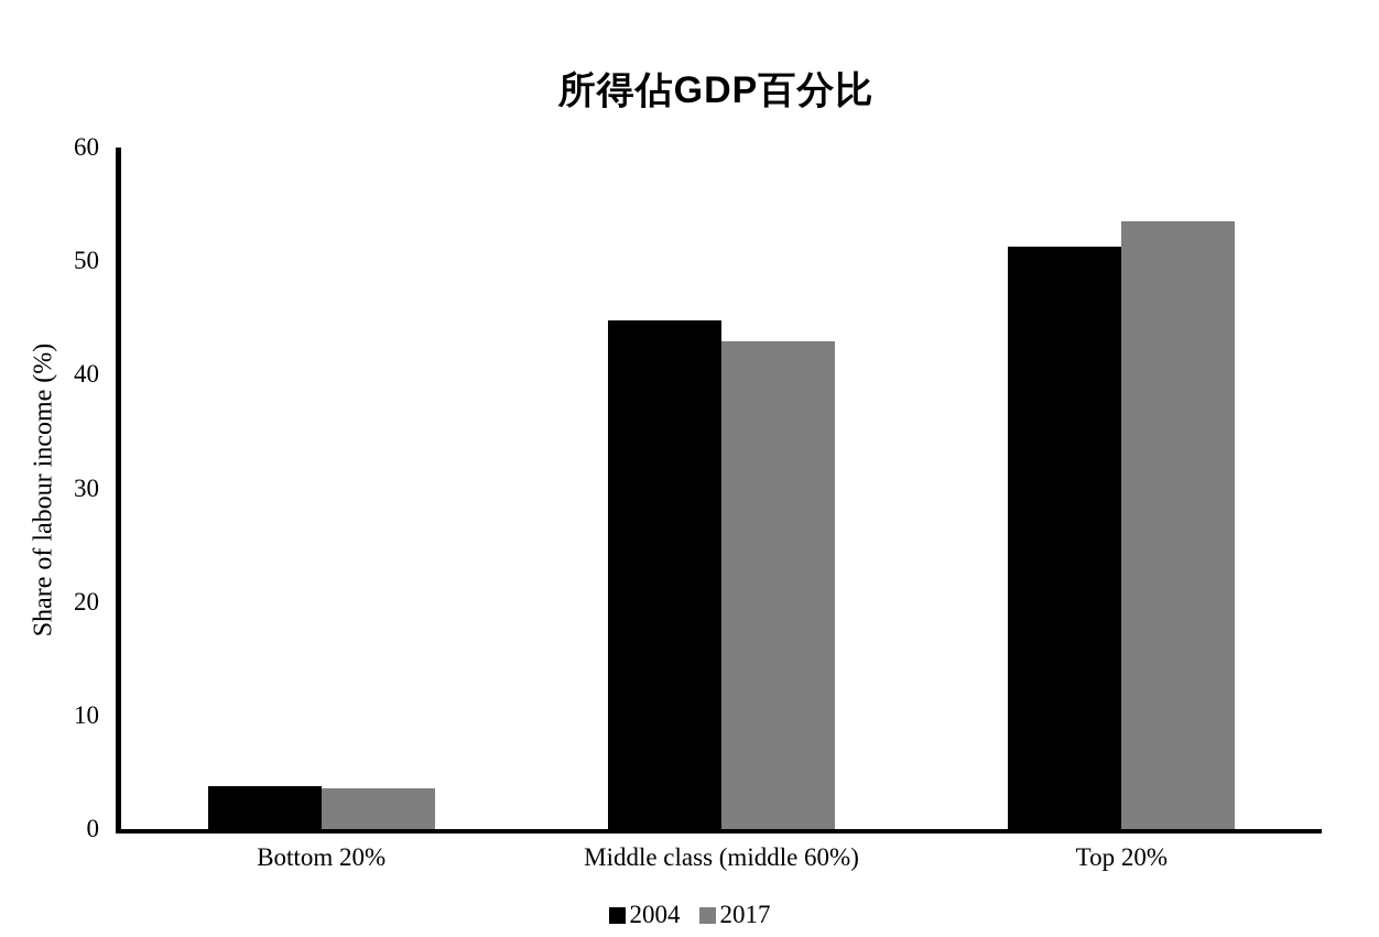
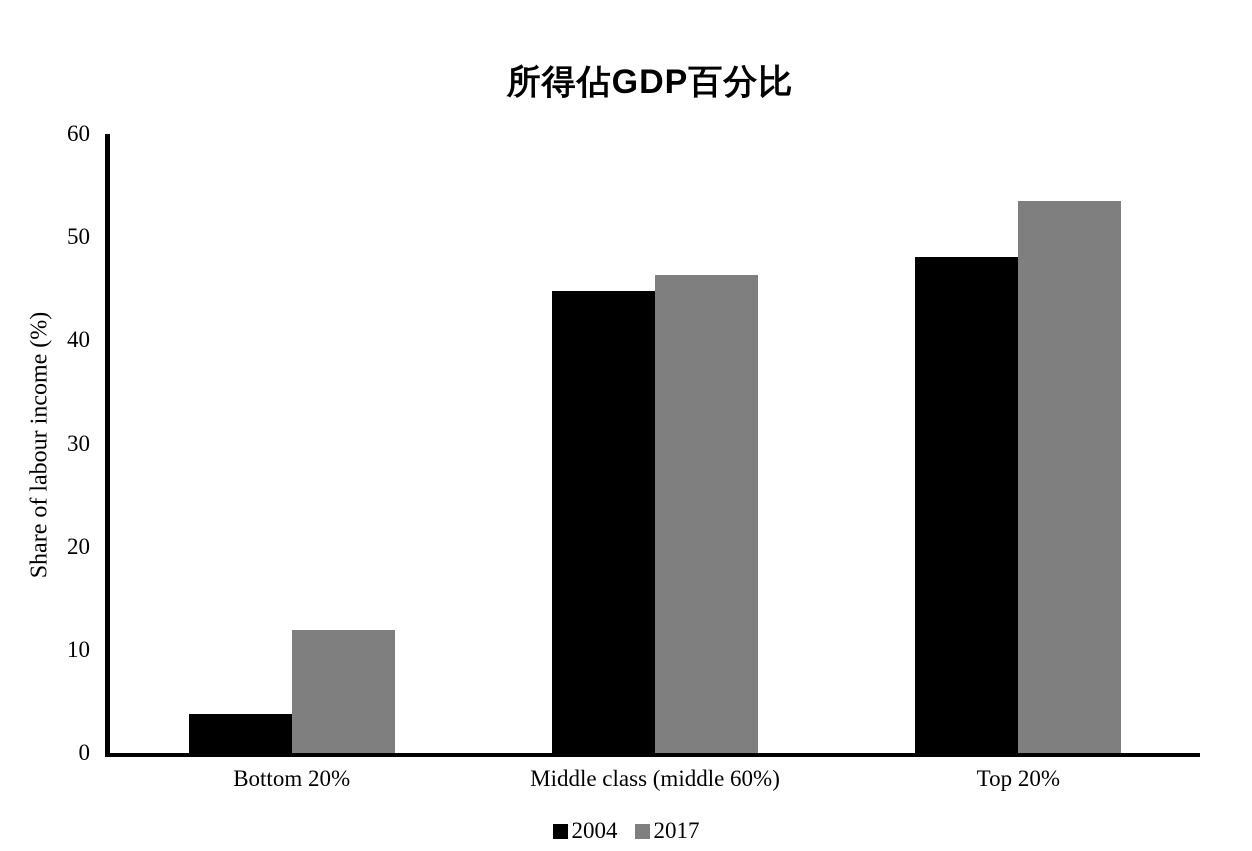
2017/Bottom 20%: 3.6 -> 11.9
2017/Middle class (middle 60%): 42.9 -> 46.3
2004/Top 20%: 51.3 -> 48.1
